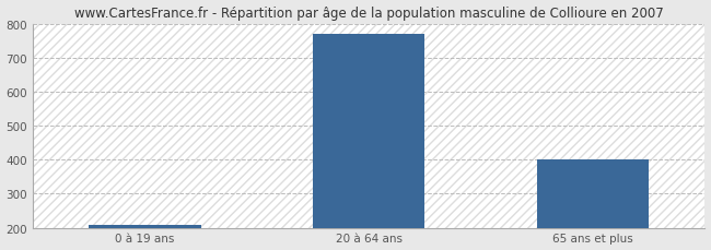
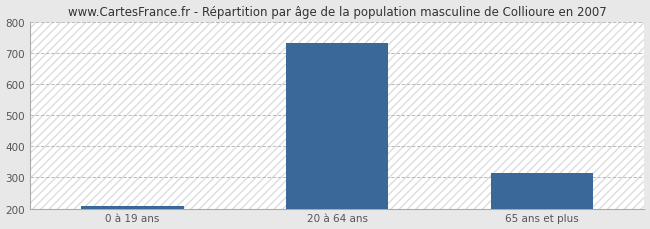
20 à 64 ans: 770 -> 730
65 ans et plus: 400 -> 315
